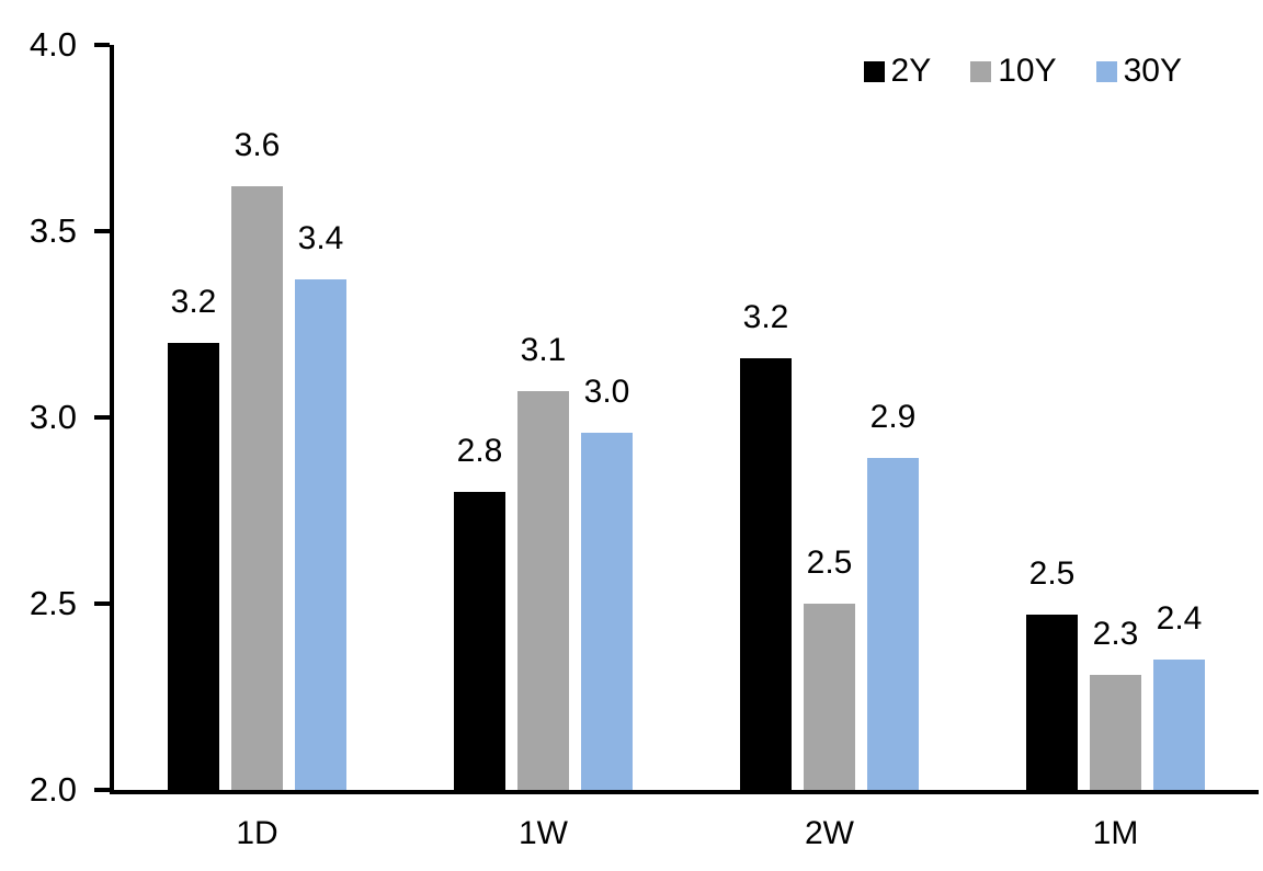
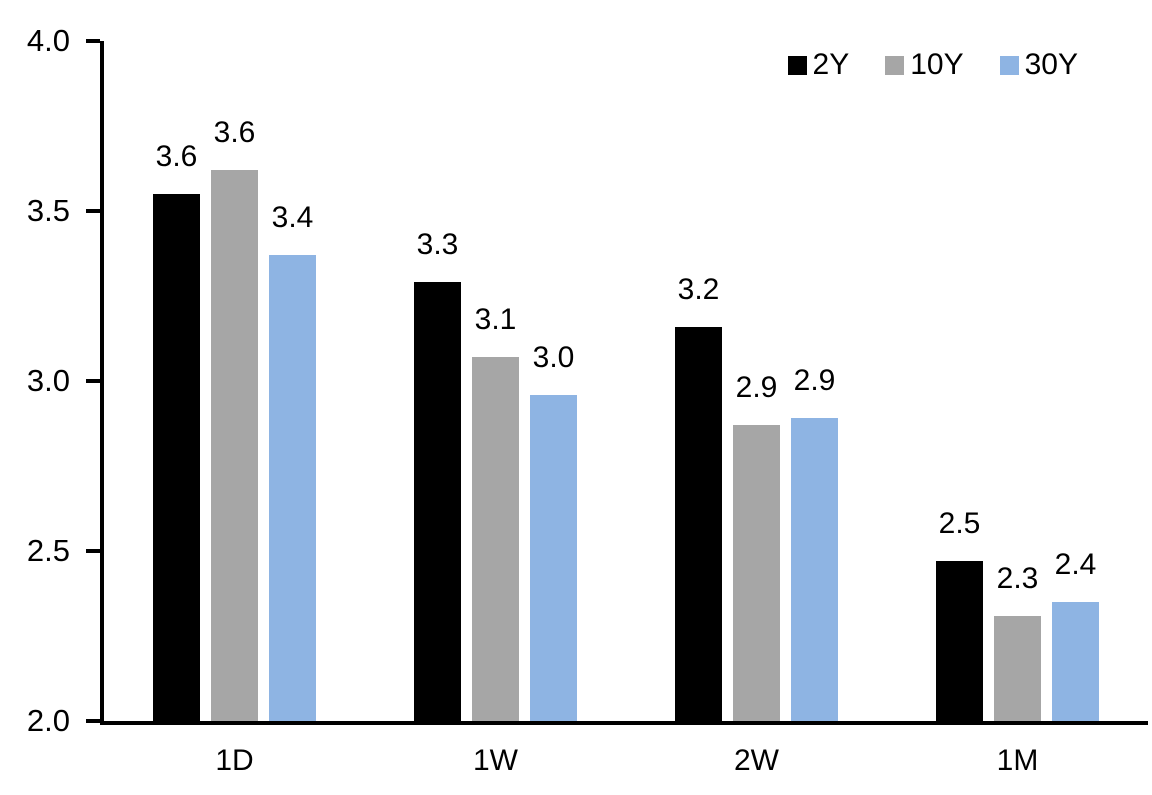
2Y/1D: 3.2 -> 3.6
2Y/1W: 2.8 -> 3.3
10Y/2W: 2.5 -> 2.9
